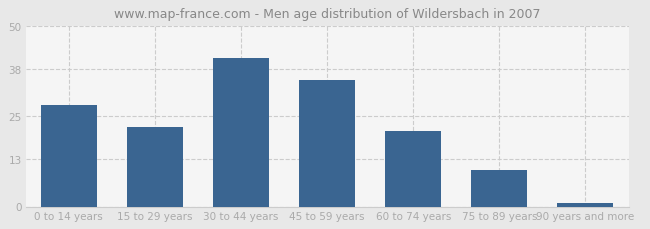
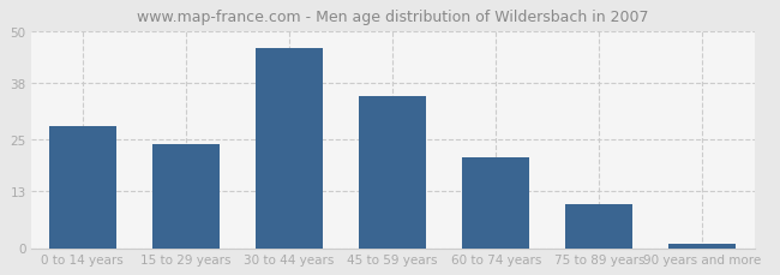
15 to 29 years: 22 -> 24
30 to 44 years: 41 -> 46
